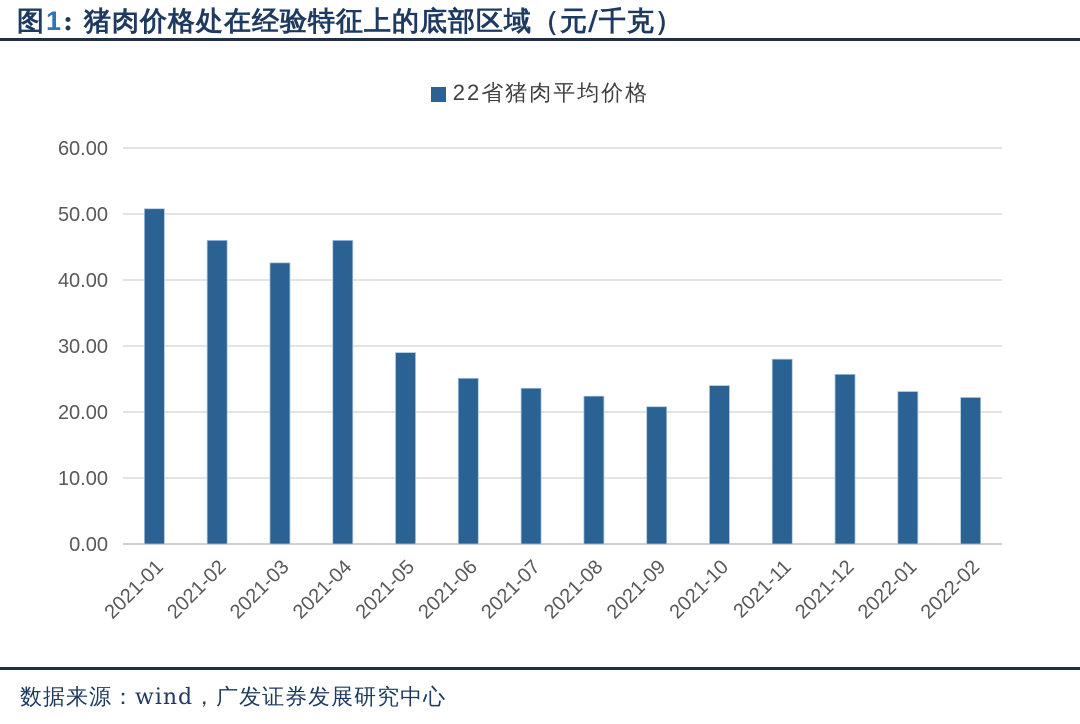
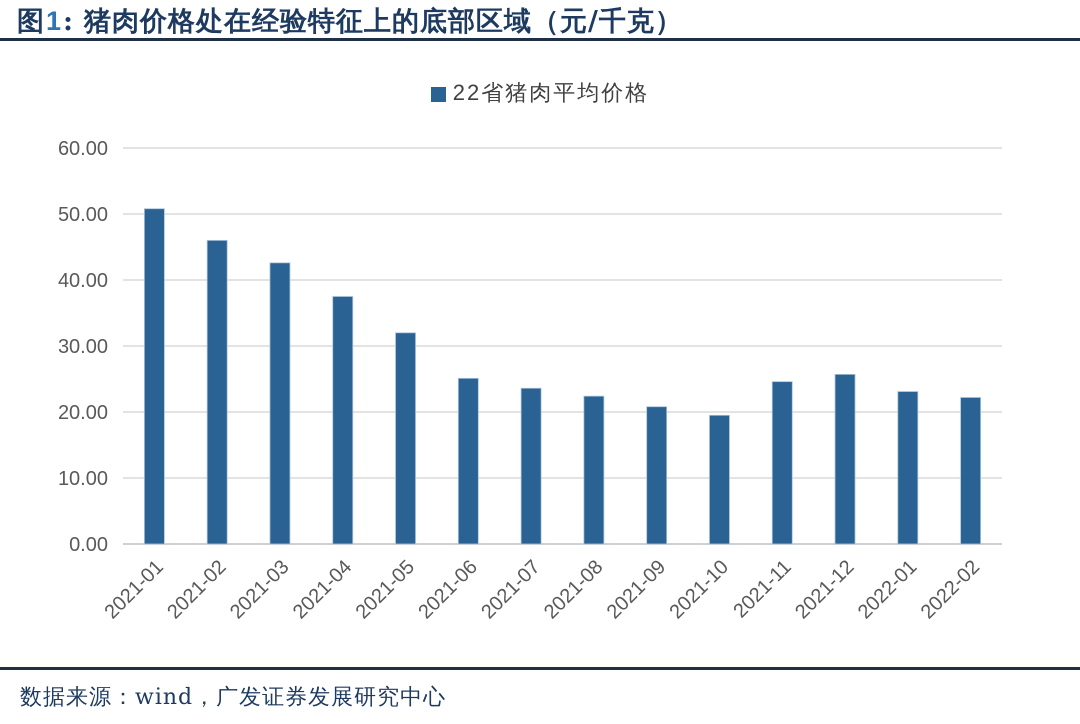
2021-04: 46 -> 38
2021-05: 29 -> 32
2021-10: 24 -> 20
2021-11: 28 -> 25
